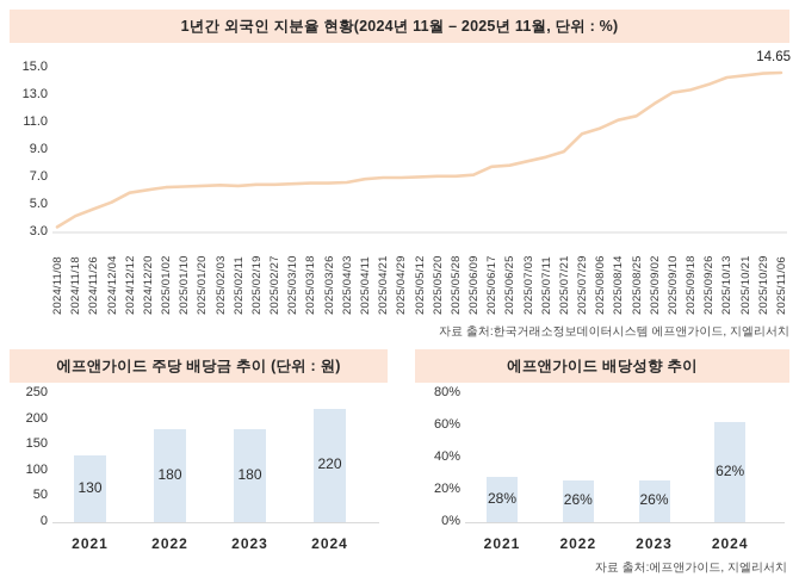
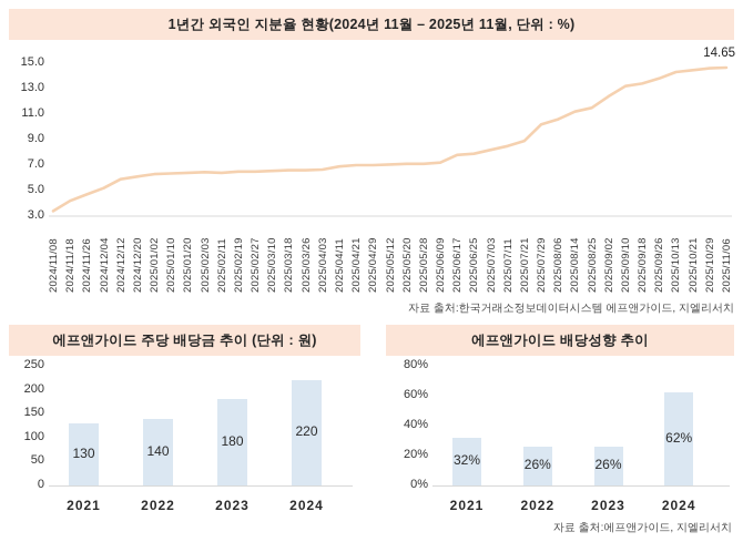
에프앤가이드 주당 배당금 추이 (단위 : 원)/2022: 180 -> 140
에프앤가이드 배당성향 추이/2021: 28% -> 32%
